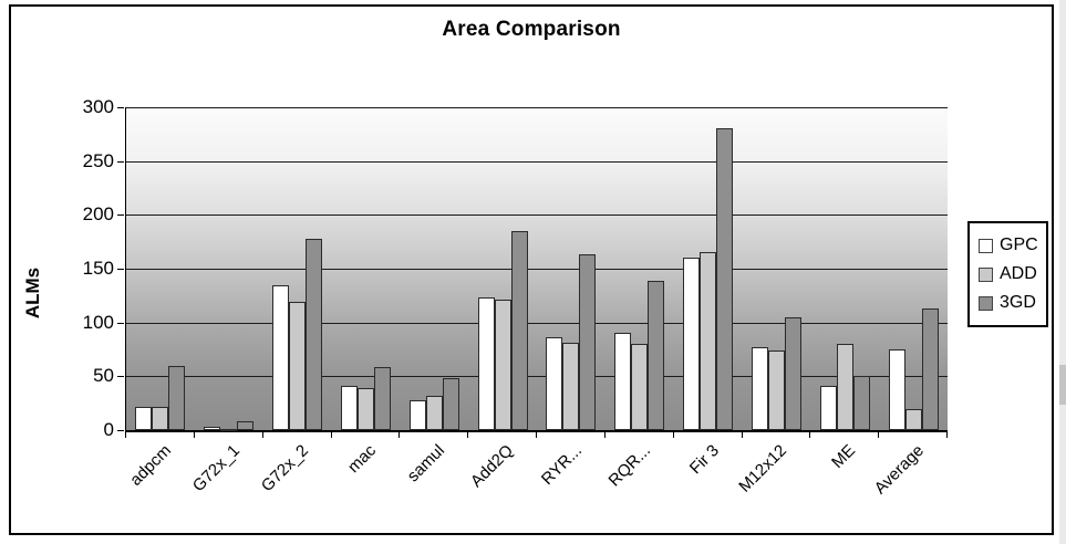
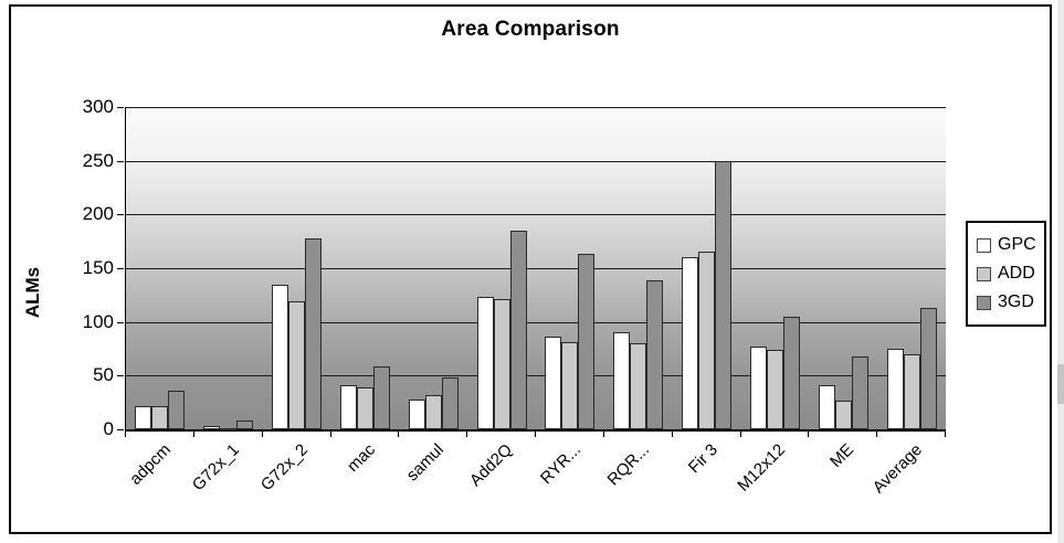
3GD/adpcm: 60 -> 40
3GD/Fir 3: 280 -> 250
ADD/ME: 80 -> 30
3GD/ME: 50 -> 70
ADD/Average: 20 -> 70
